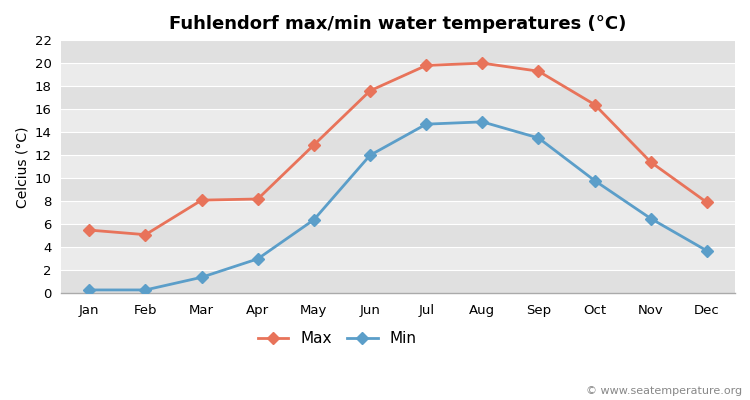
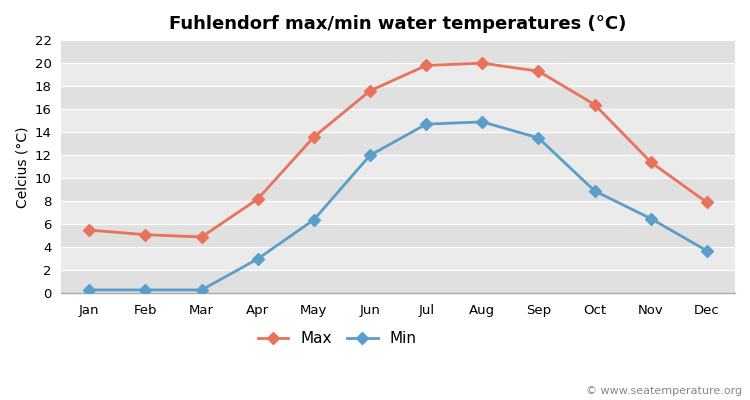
Max/Mar: 8.1 -> 4.9
Min/Mar: 1.4 -> 0.3
Max/May: 12.9 -> 13.6
Min/Oct: 9.8 -> 8.9
